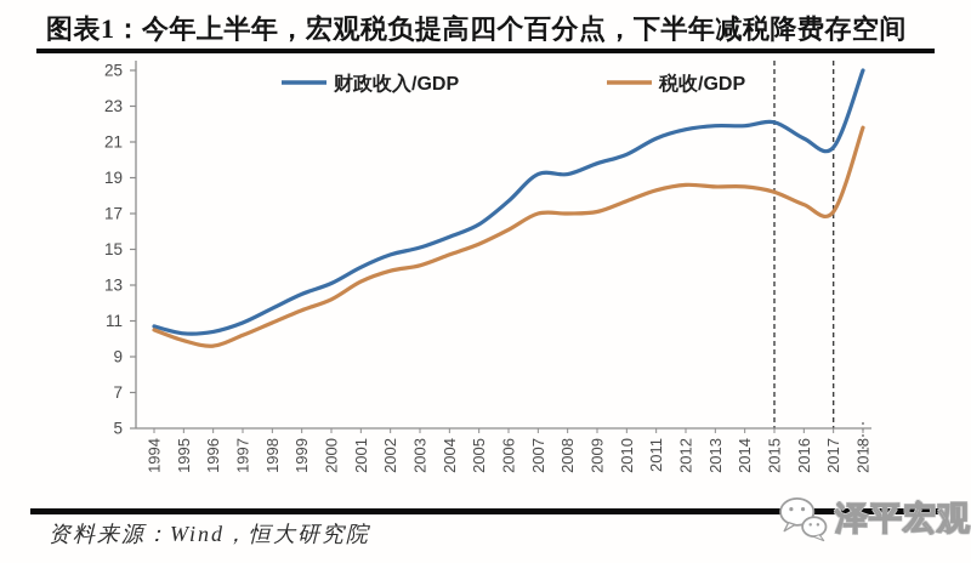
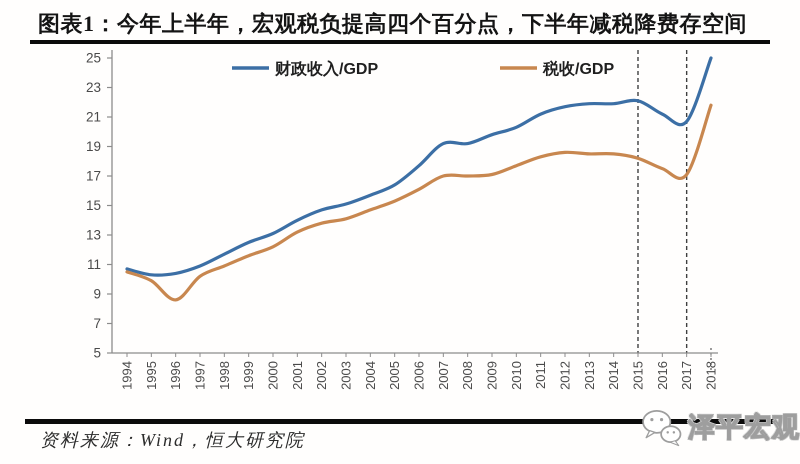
税收/GDP/1996: 9.6 -> 8.6
